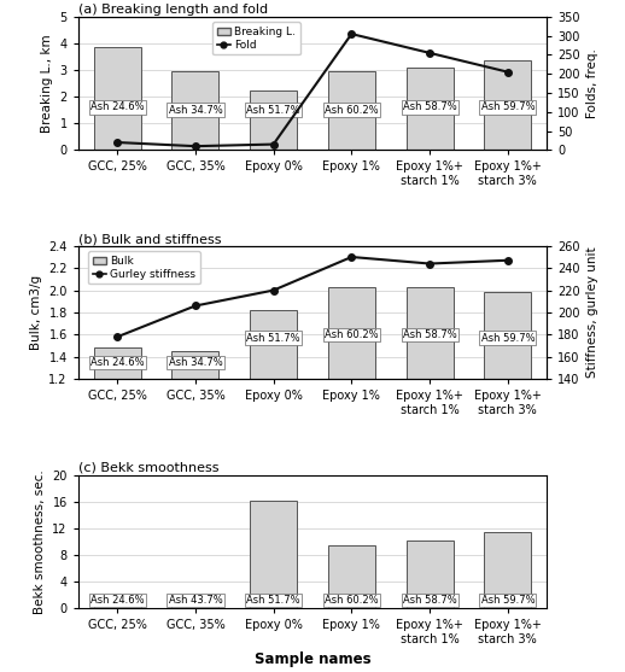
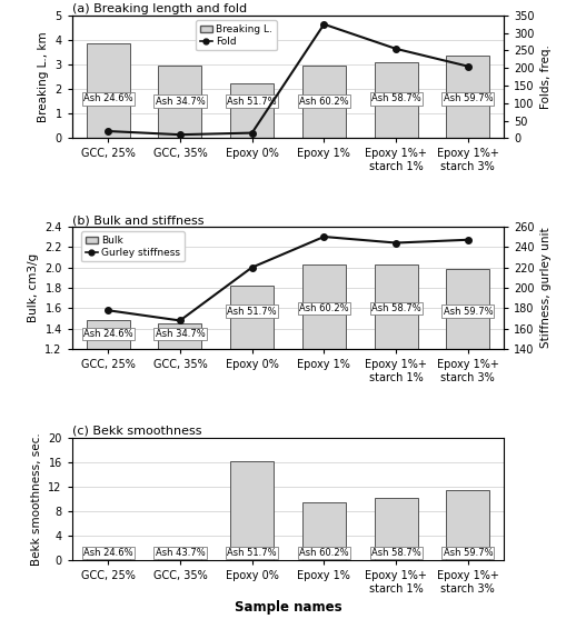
(a) Breaking length and fold/Fold/Epoxy 1%: 305 -> 325
(b) Bulk and stiffness/Gurley stiffness/GCC, 35%: 206 -> 168
